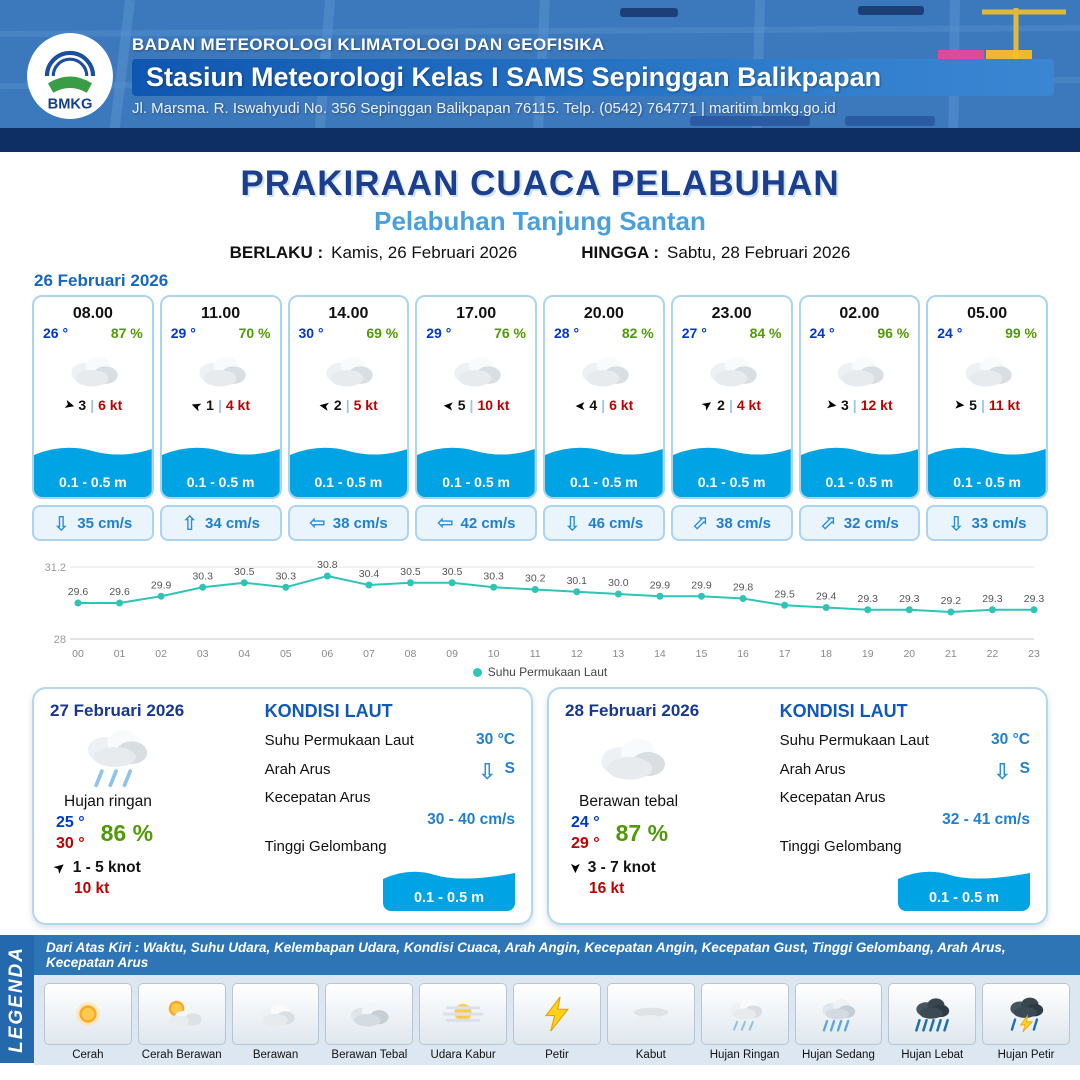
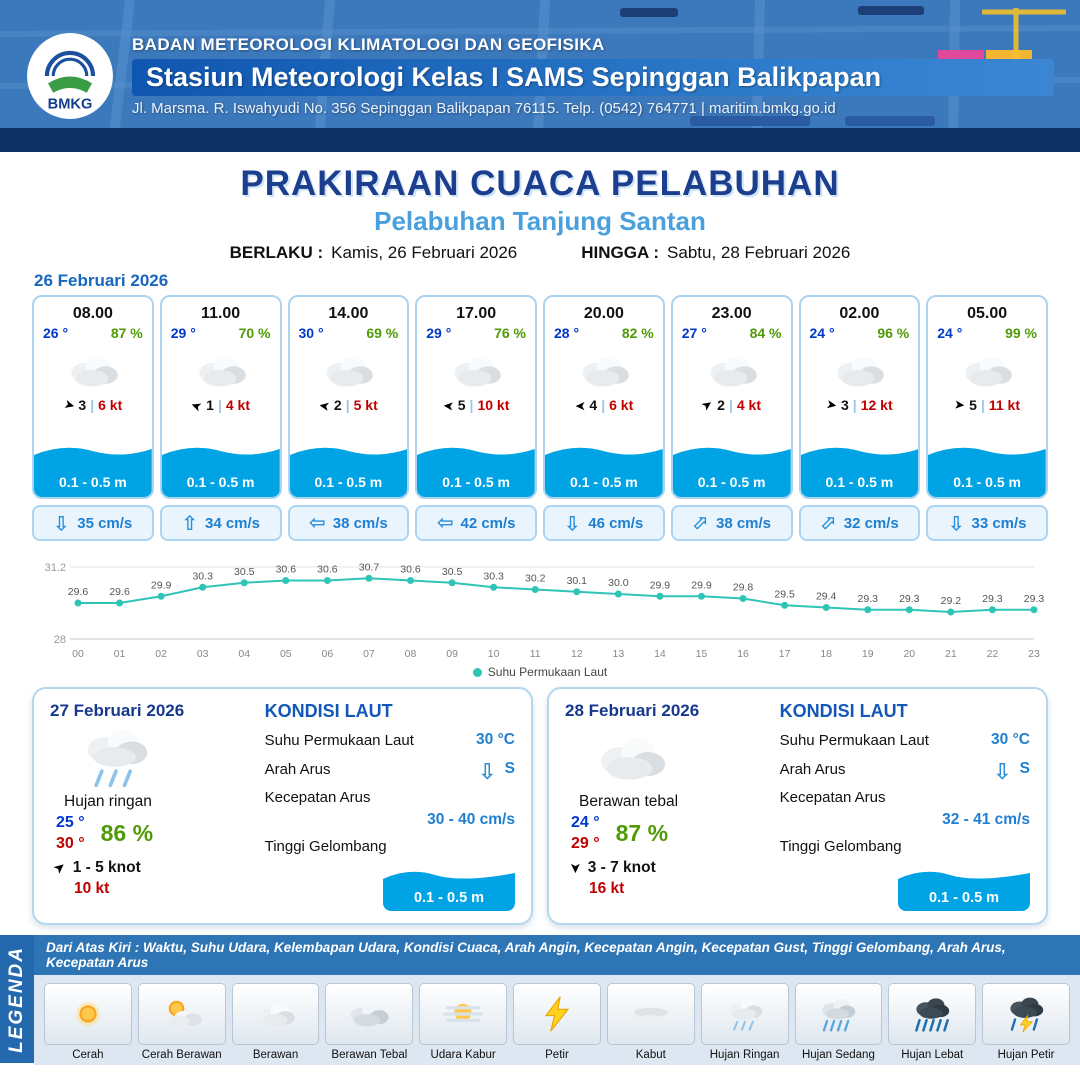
05: 30.3 -> 30.6
06: 30.8 -> 30.6
07: 30.4 -> 30.7
08: 30.5 -> 30.6
